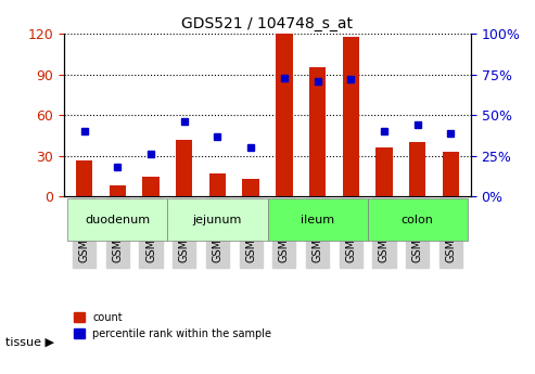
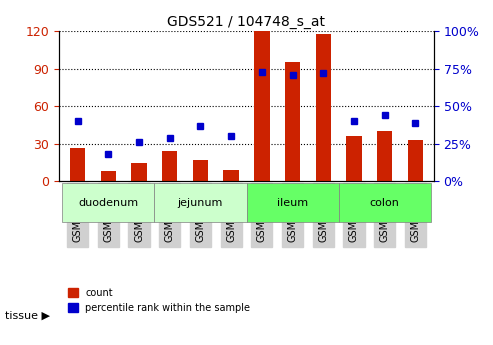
count/GSM13166: 42 -> 24
percentile rank within the sample/GSM13166: 46% -> 29%
count/GSM13168: 13 -> 9
